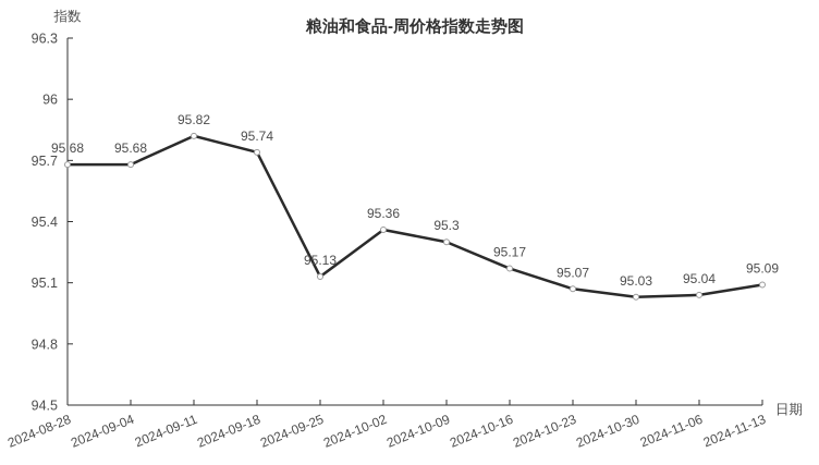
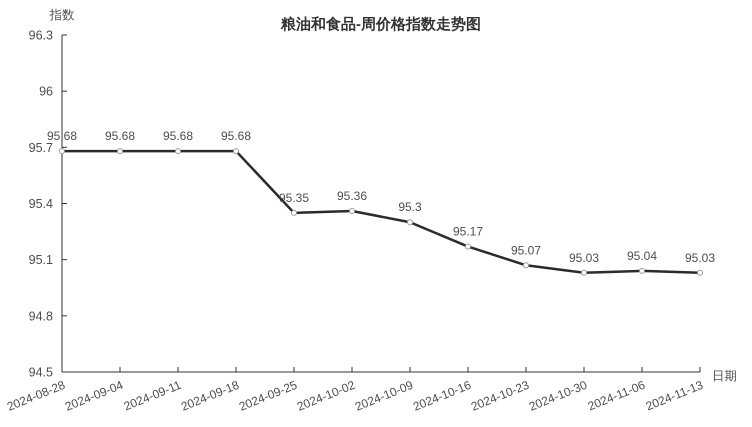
2024-09-11: 95.82 -> 95.68
2024-09-18: 95.74 -> 95.68
2024-09-25: 95.13 -> 95.35
2024-11-13: 95.09 -> 95.03
